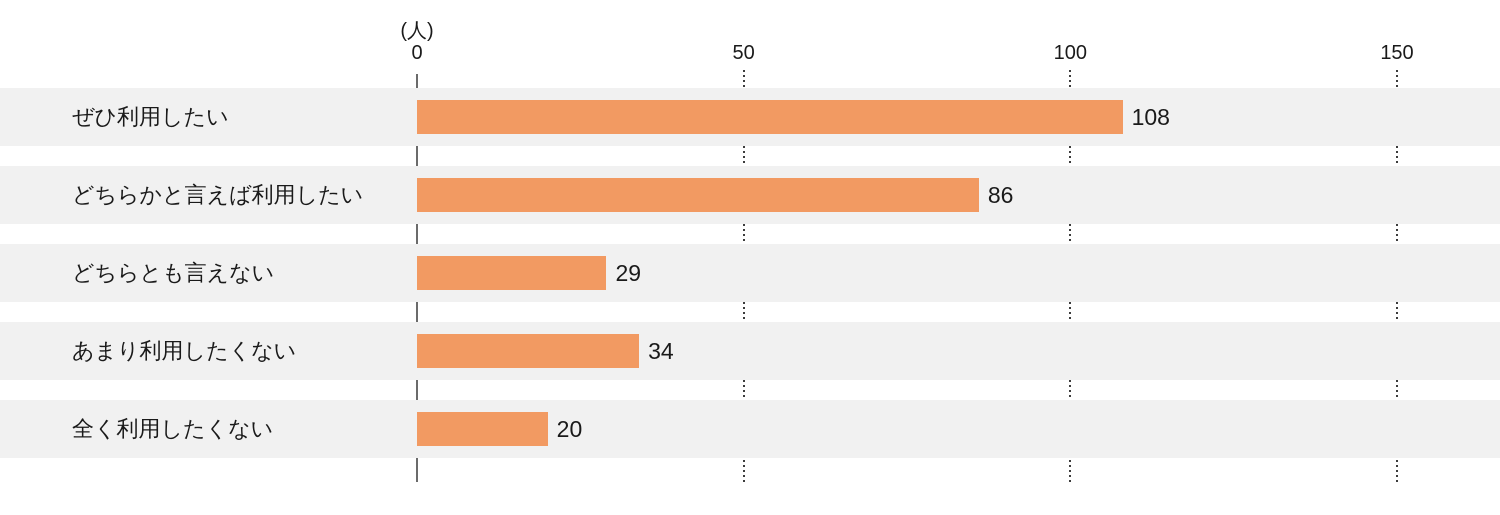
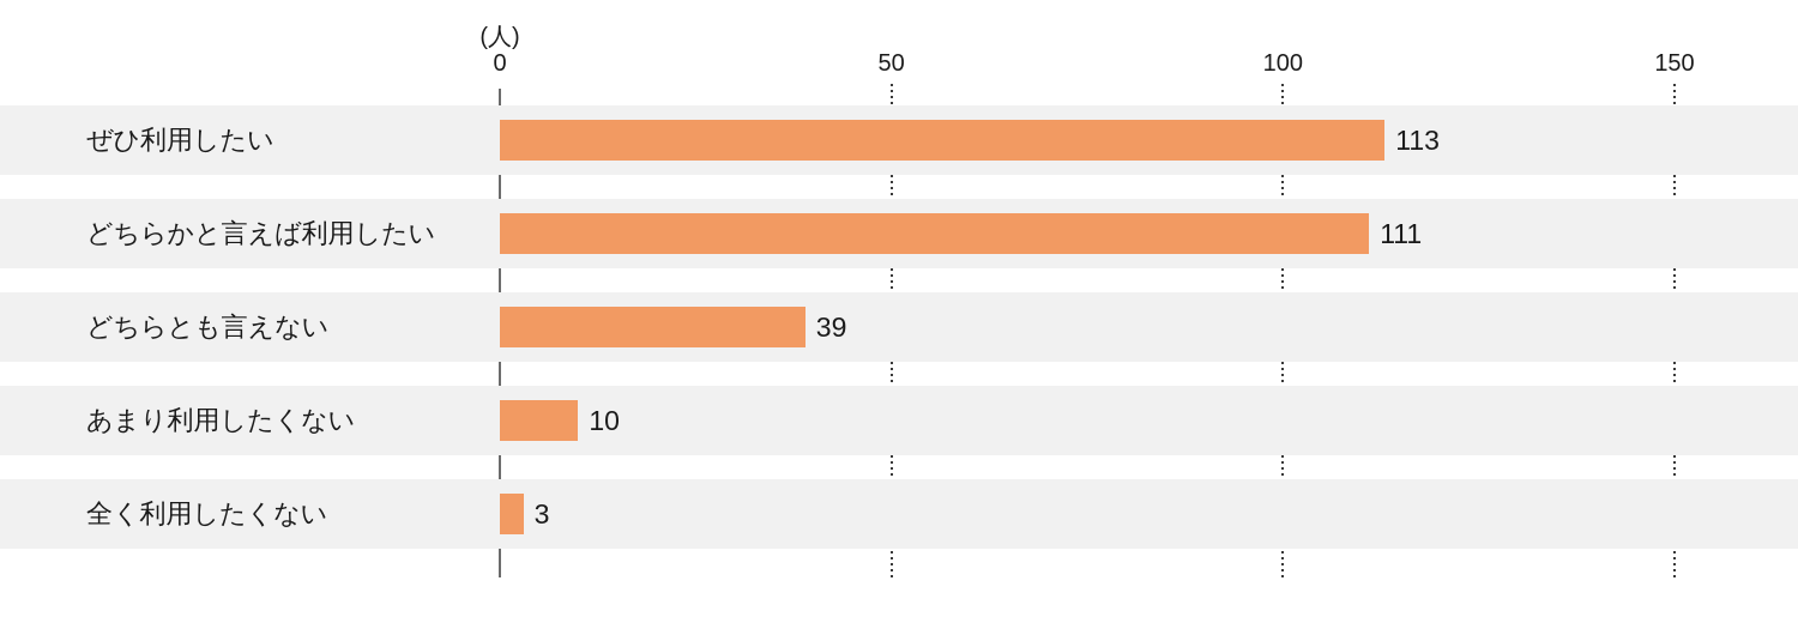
ぜひ利用したい: 108 -> 113
どちらかと言えば利用したい: 86 -> 111
どちらとも言えない: 29 -> 39
あまり利用したくない: 34 -> 10
全く利用したくない: 20 -> 3
